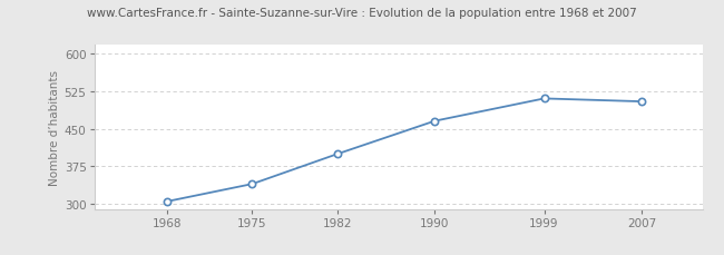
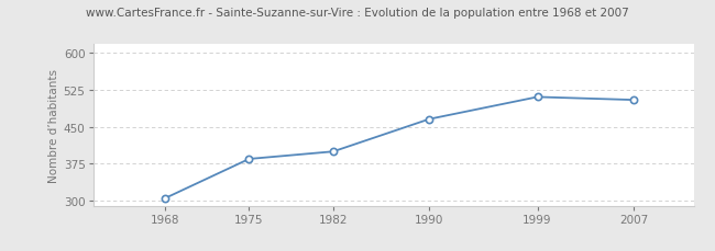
1975: 340 -> 385
